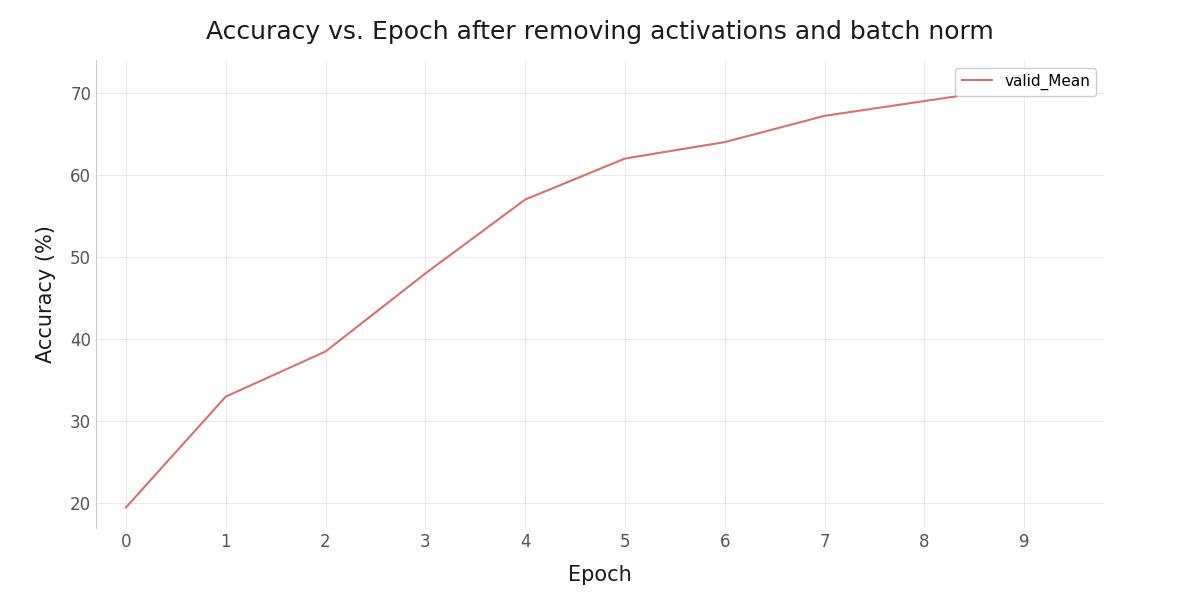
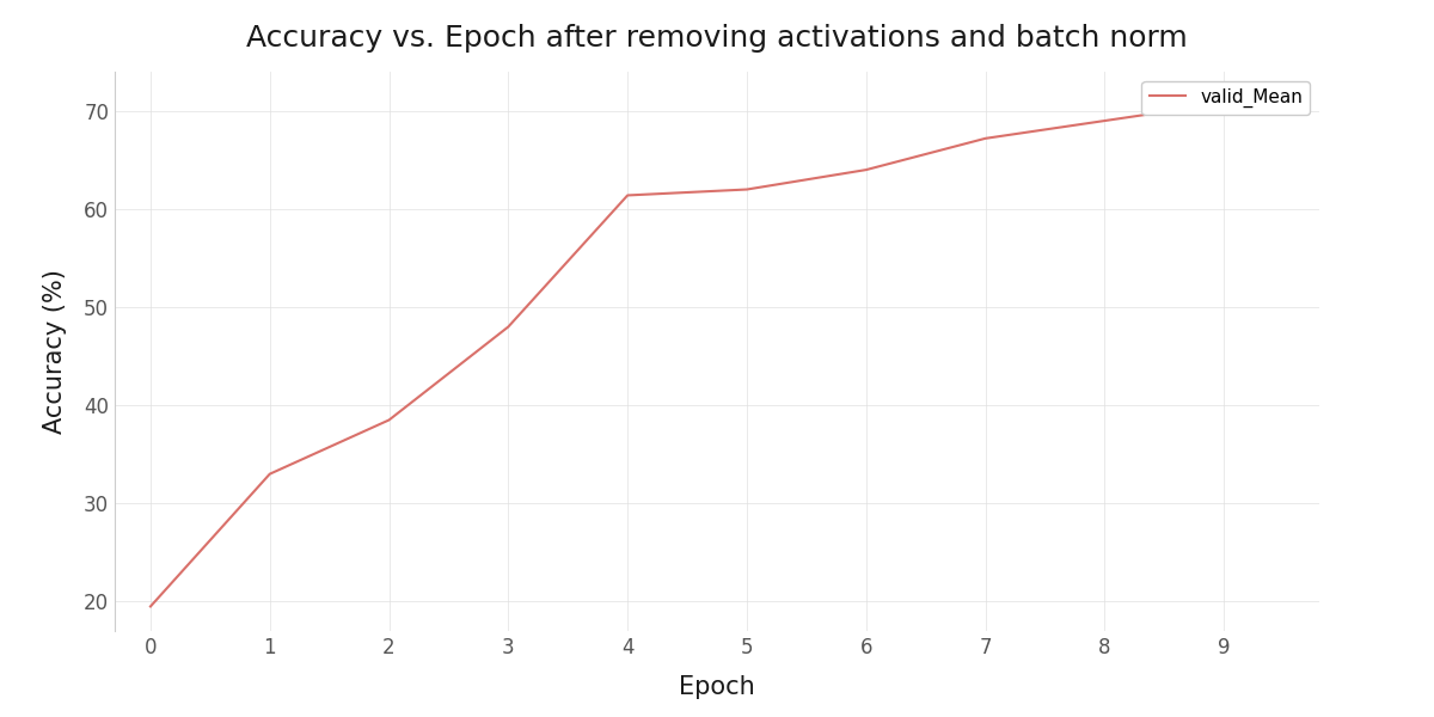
4: 57.0 -> 61.4
